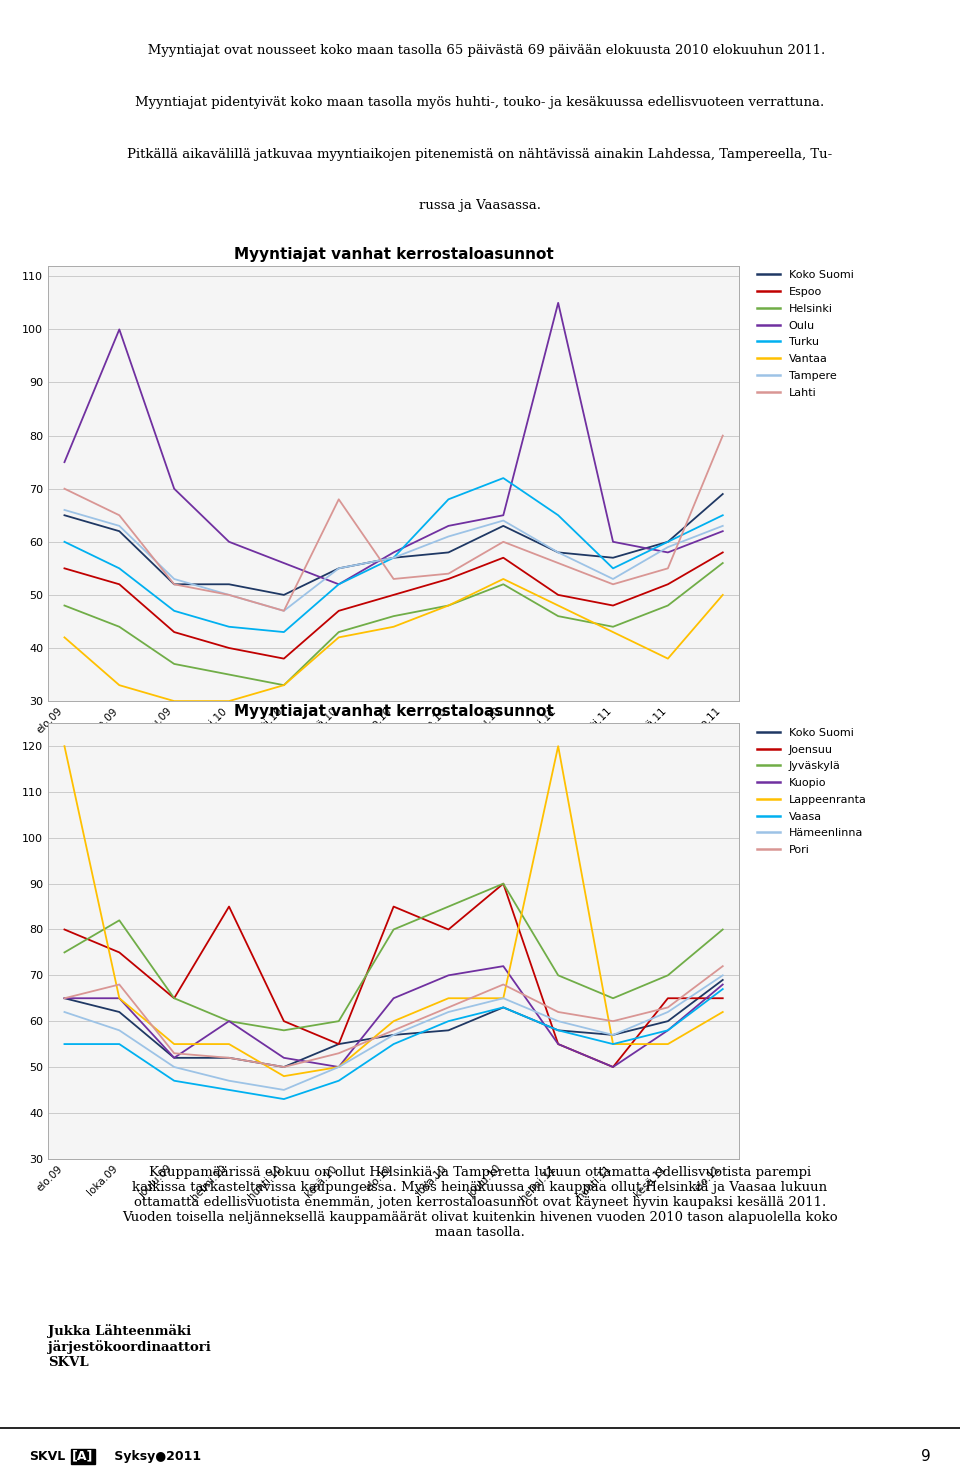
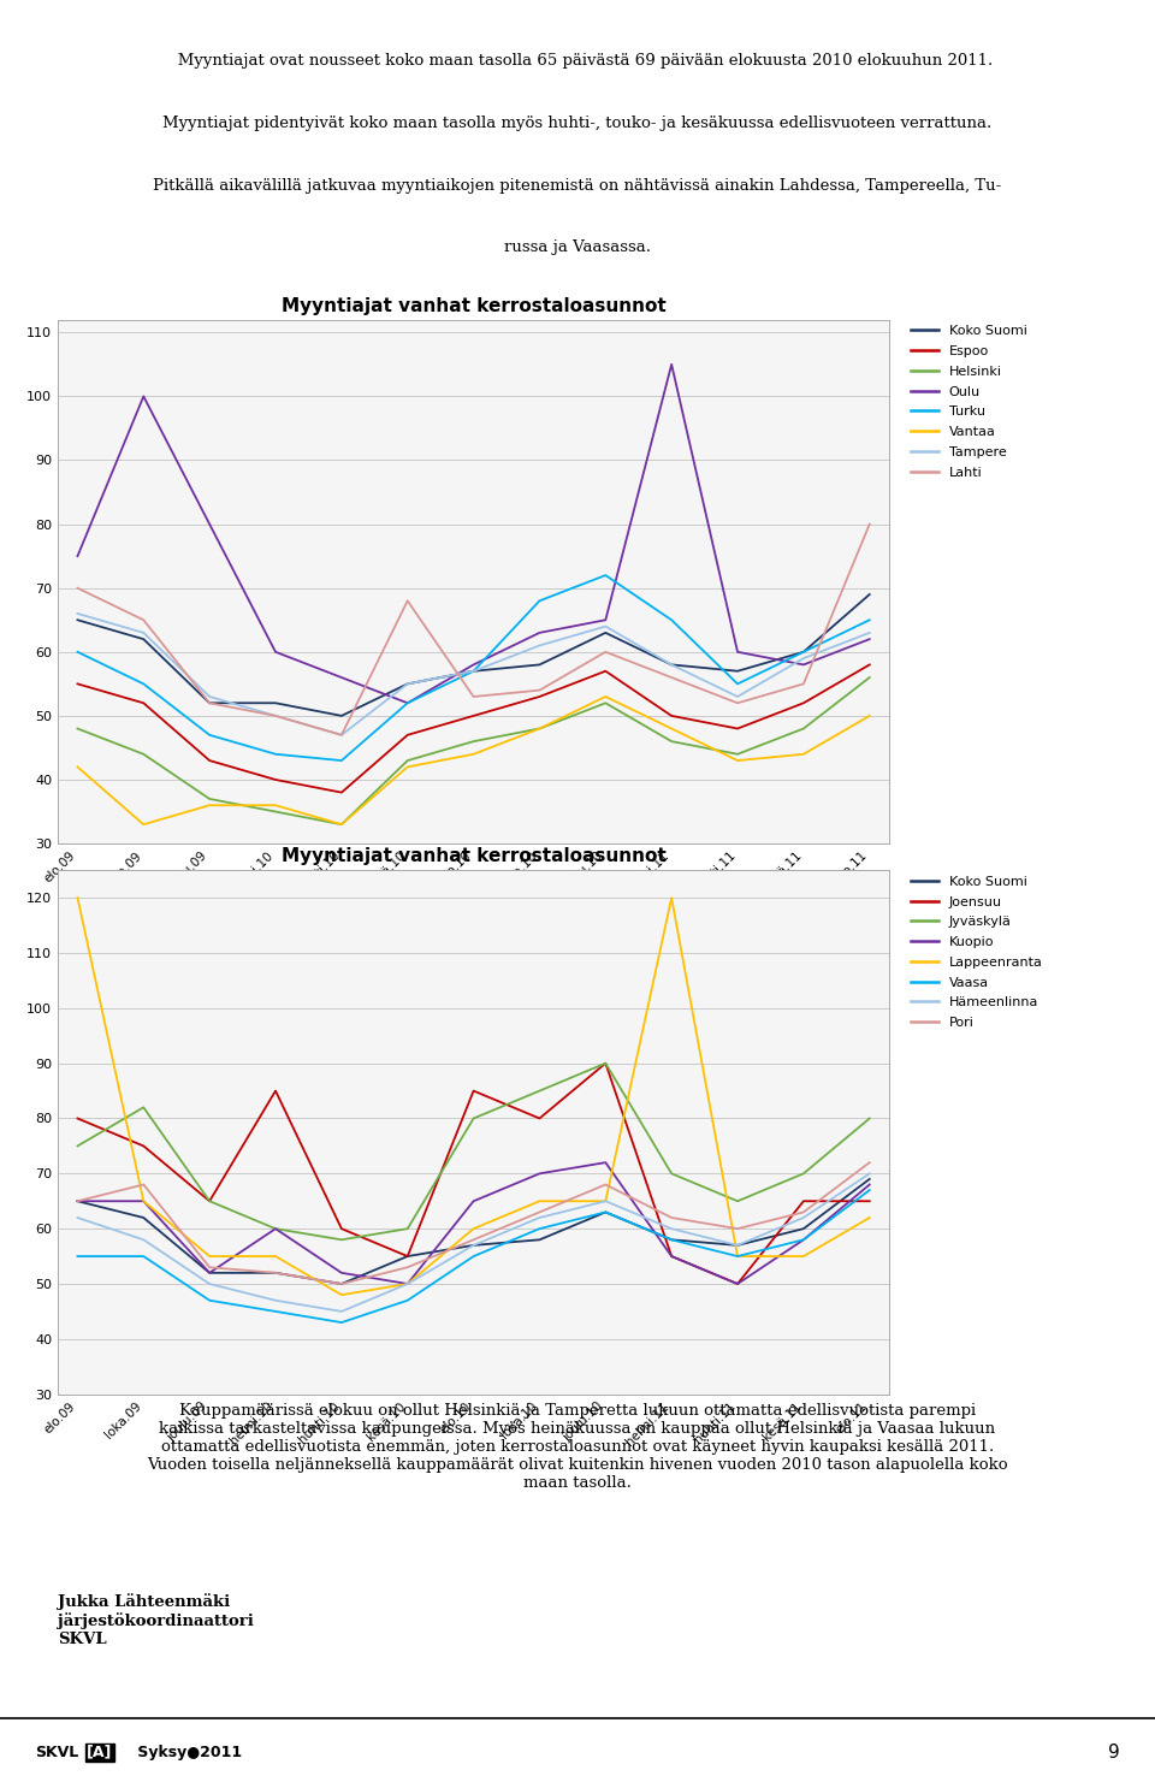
Oulu/joulu.09: 70 -> 80
Vantaa/joulu.09: 30 -> 36
Vantaa/helmi.10: 30 -> 36
Vantaa/kesä.11: 38 -> 44
